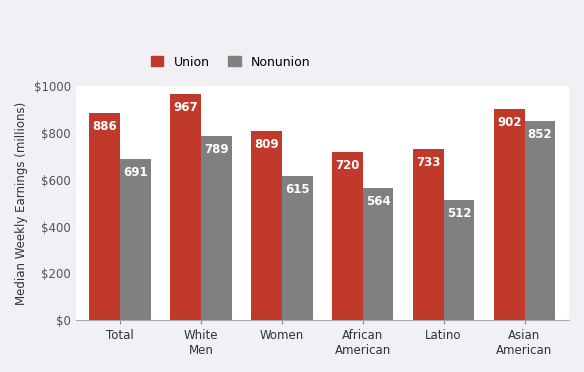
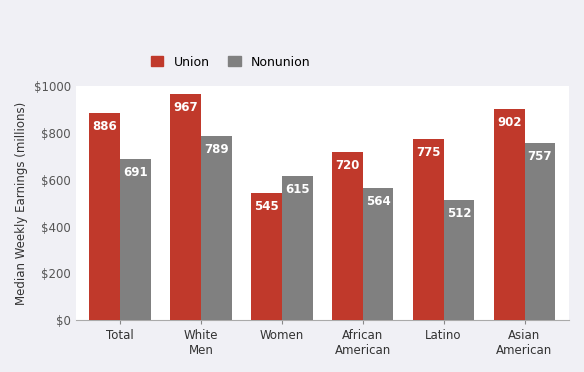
Union/Women: 809 -> 545
Union/Latino: 733 -> 775
Nonunion/Asian American: 852 -> 757
